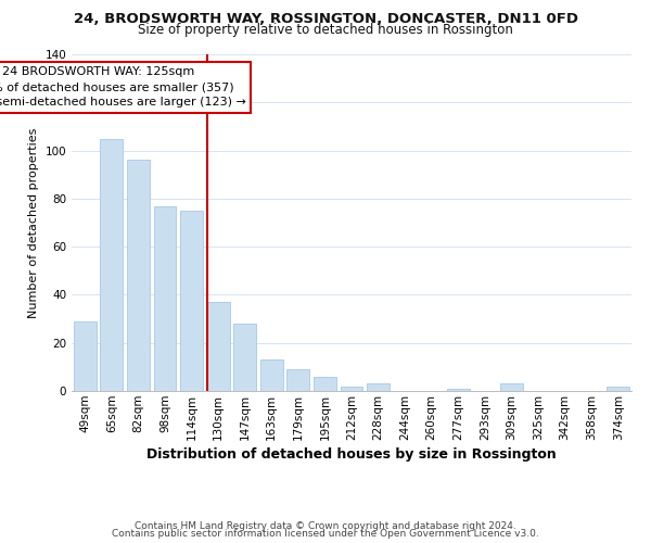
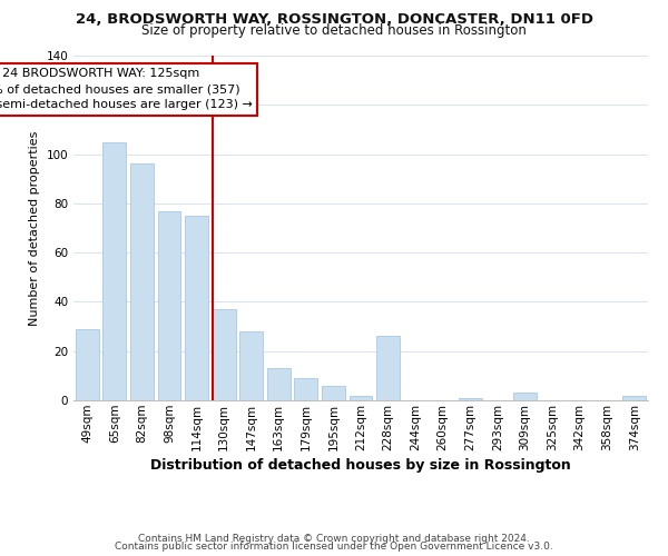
228sqm: 3 -> 26
